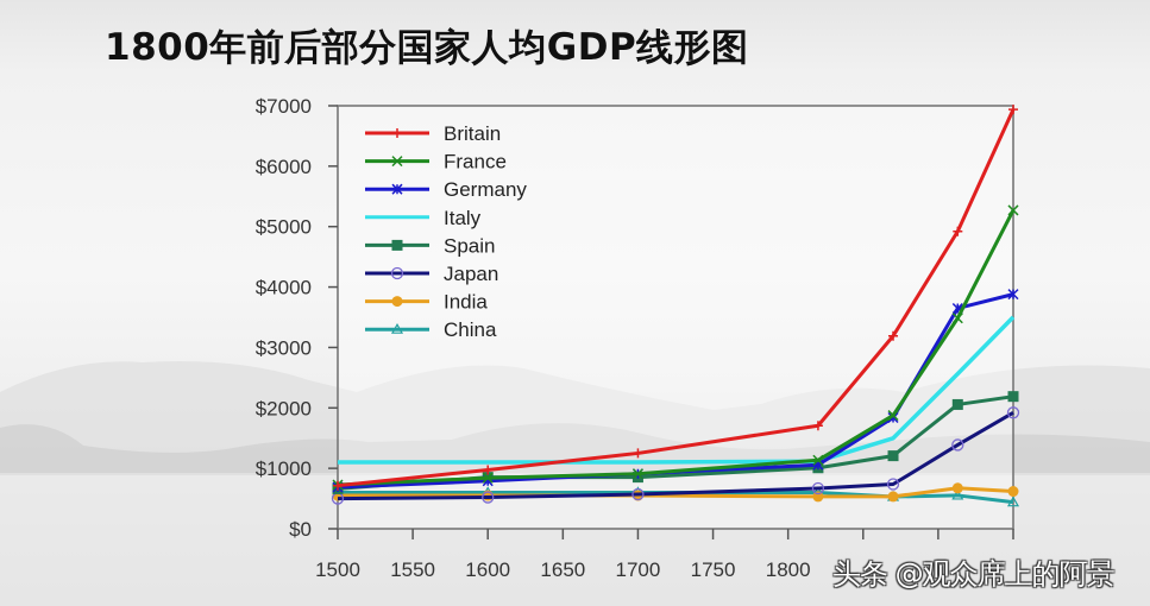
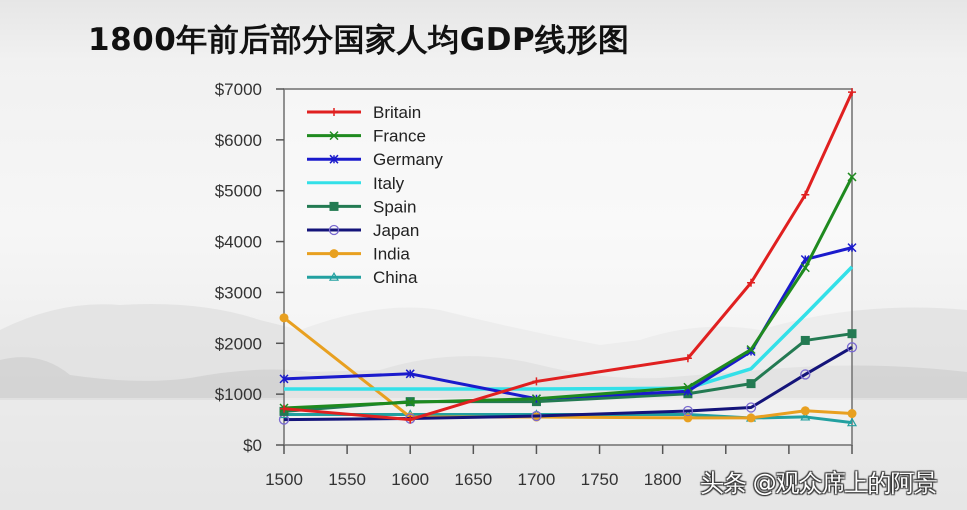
Germany/1500: $700 -> $1300
India/1500: $600 -> $2500
Britain/1600: $1000 -> $500
Germany/1600: $800 -> $1400
